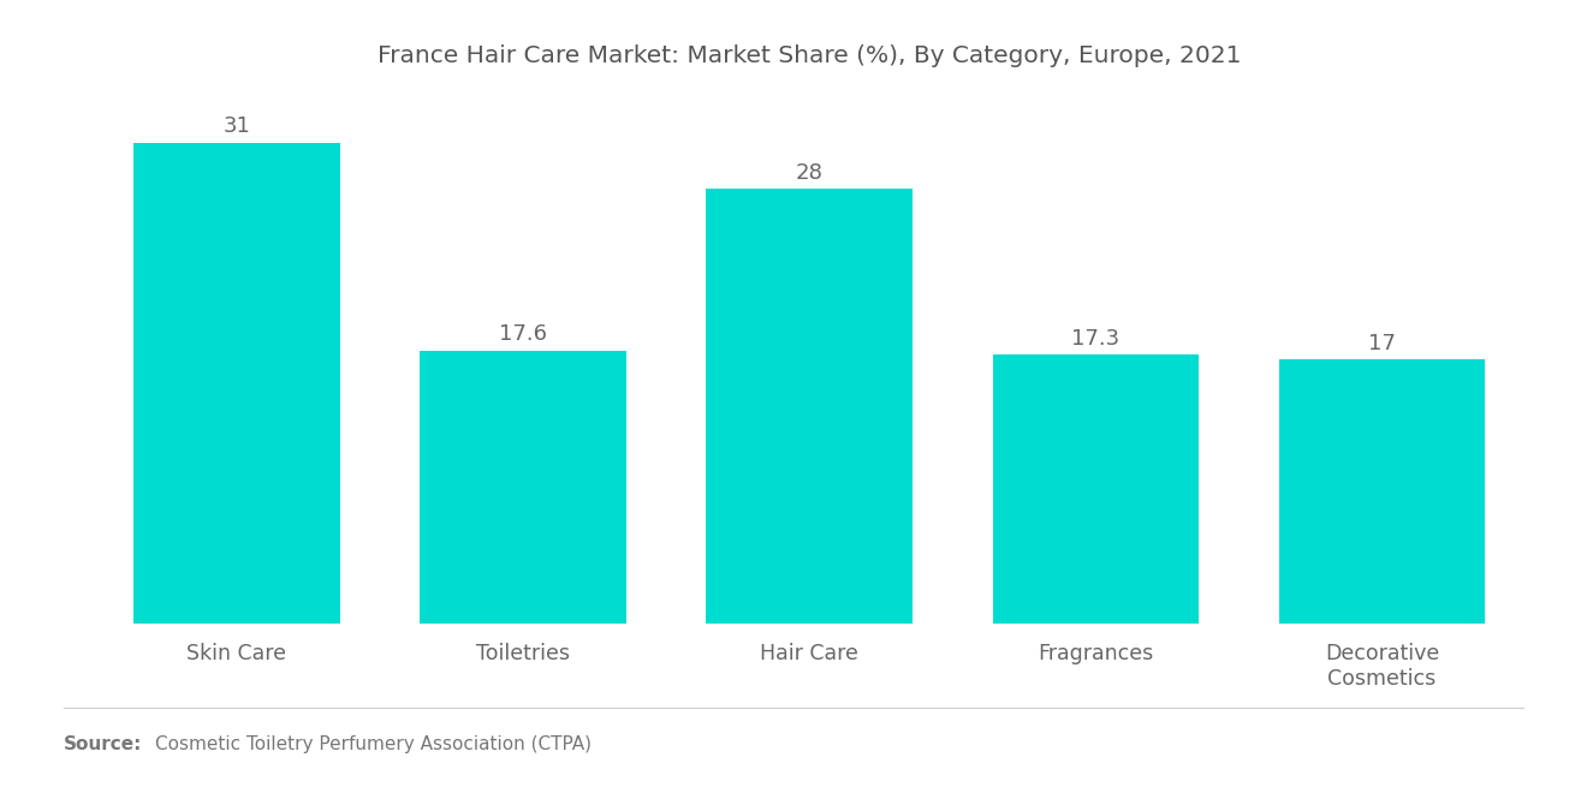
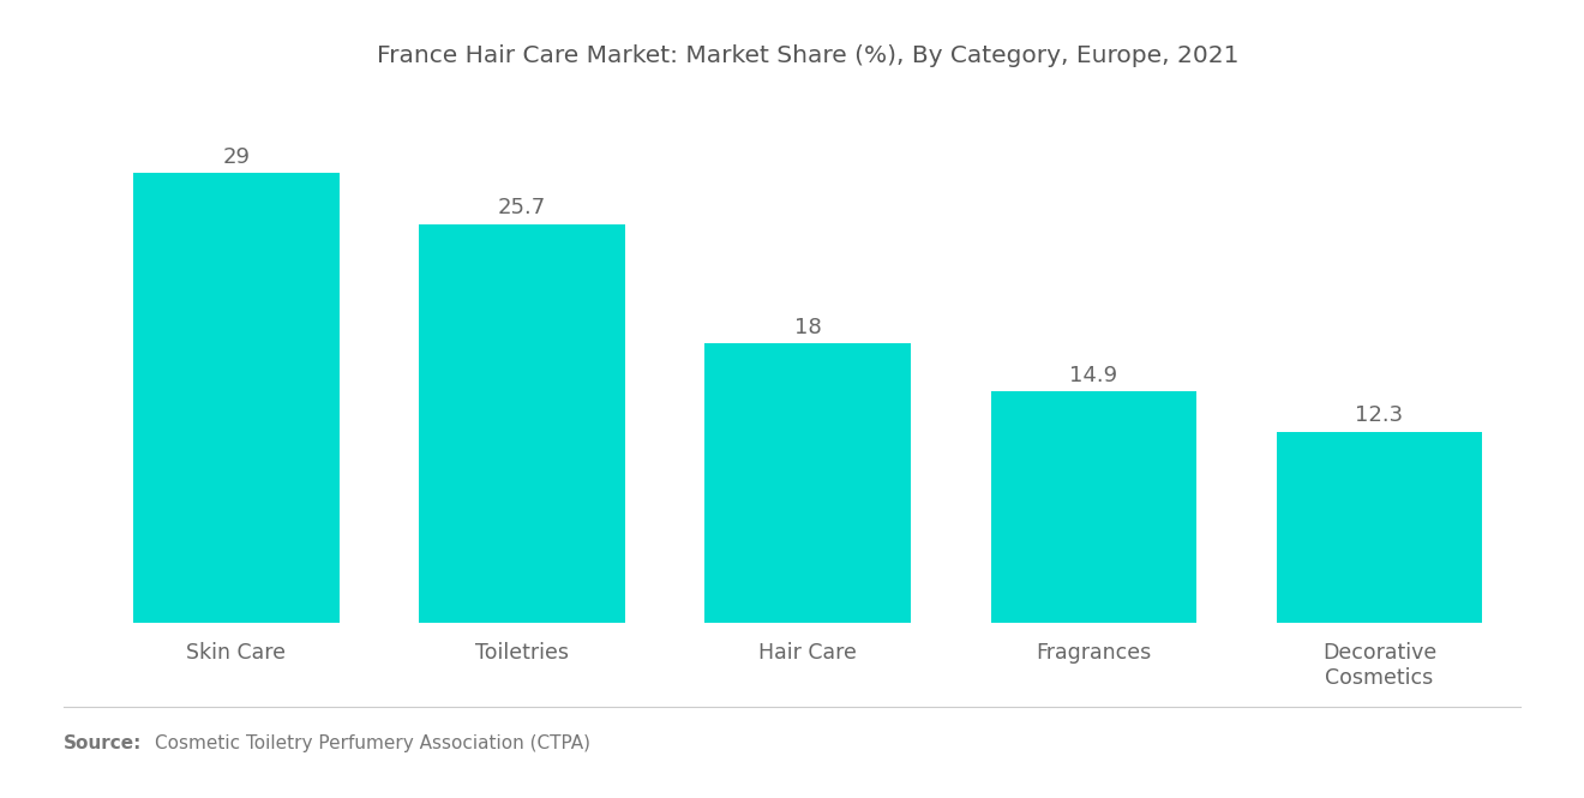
Skin Care: 31 -> 29
Toiletries: 17.6 -> 25.7
Hair Care: 28 -> 18
Fragrances: 17.3 -> 14.9
Decorative Cosmetics: 17 -> 12.3
